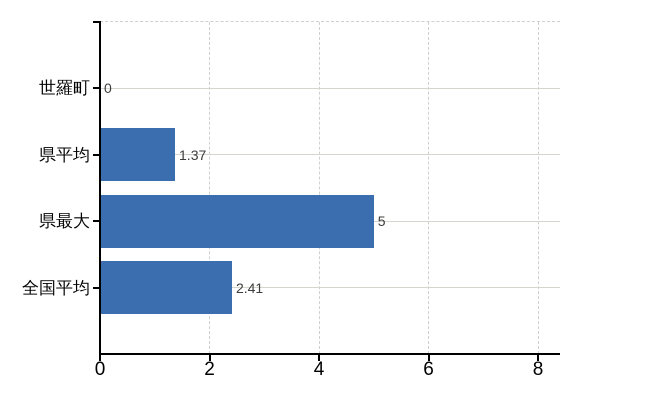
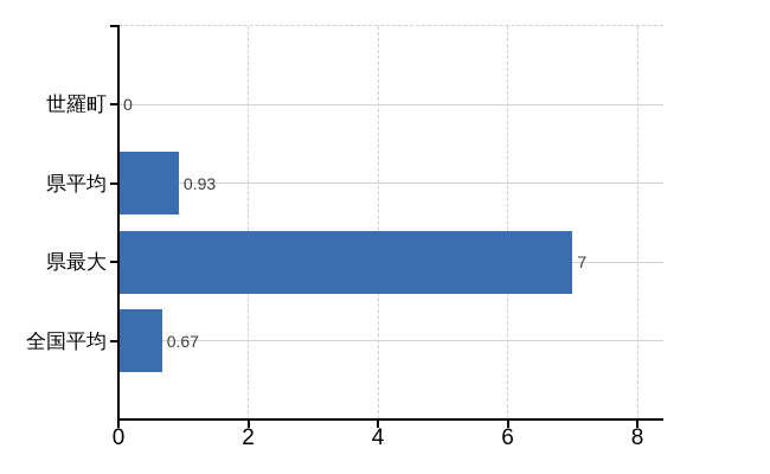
県平均: 1.37 -> 0.93
県最大: 5 -> 7
全国平均: 2.41 -> 0.67
